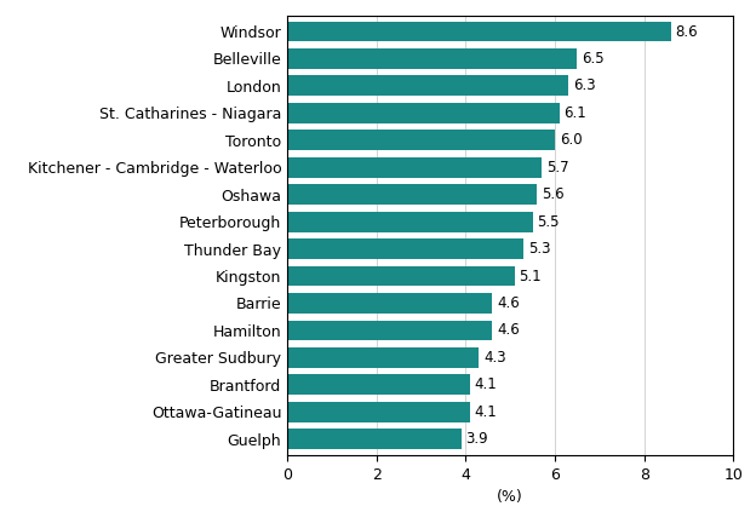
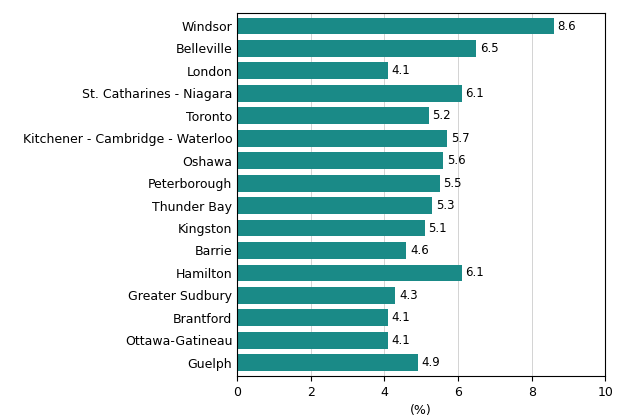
London: 6.3 -> 4.1
Toronto: 6.0 -> 5.2
Hamilton: 4.6 -> 6.1
Guelph: 3.9 -> 4.9
